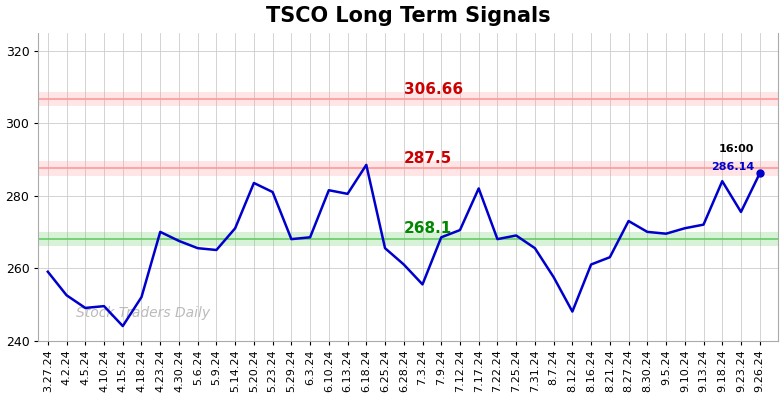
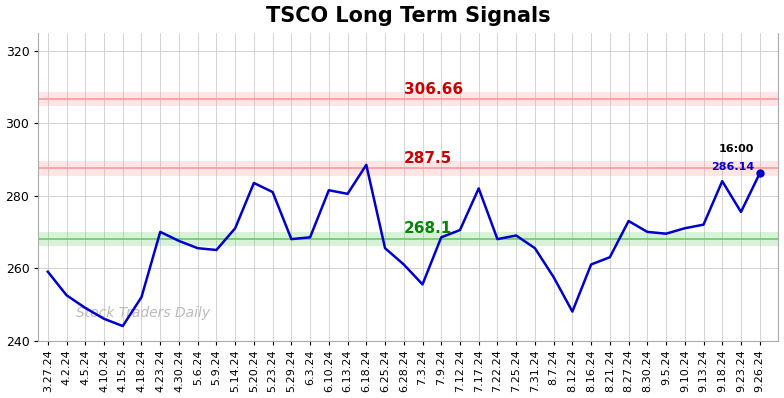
4.10.24: 249.5 -> 246.0
